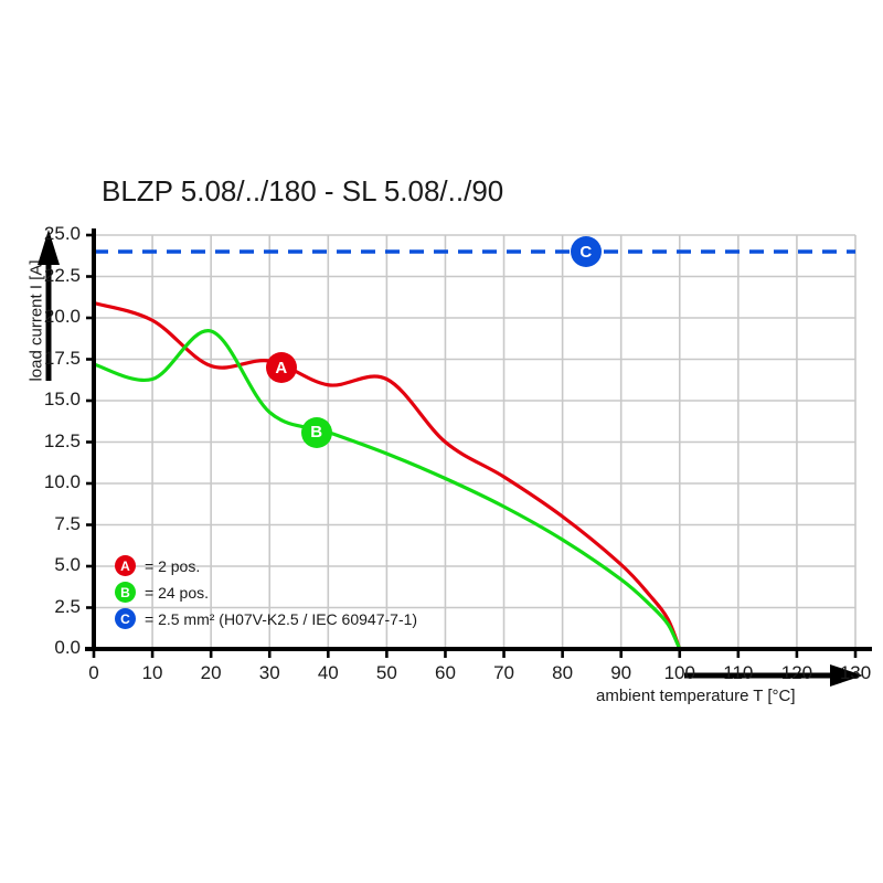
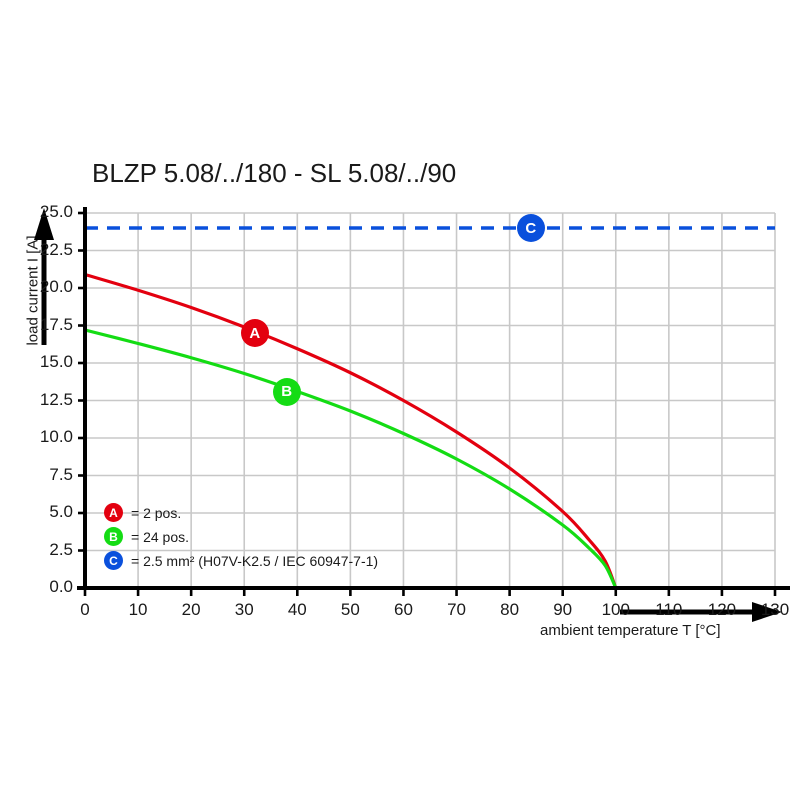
A/20: 17.1 -> 18.7
B/20: 19.2 -> 15.3
A/50: 16.3 -> 14.3
